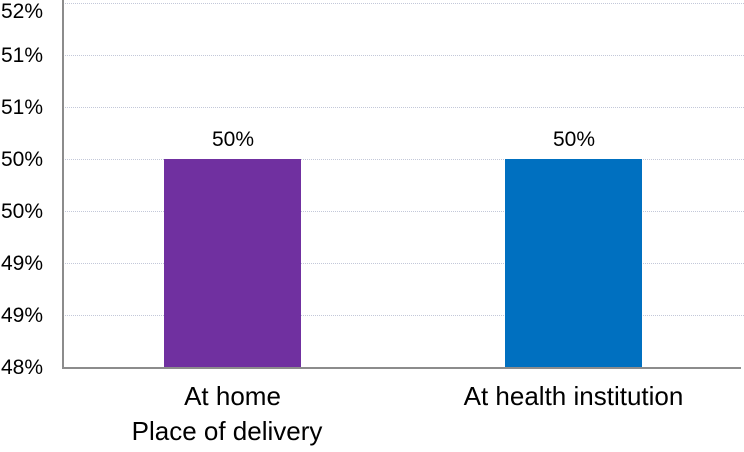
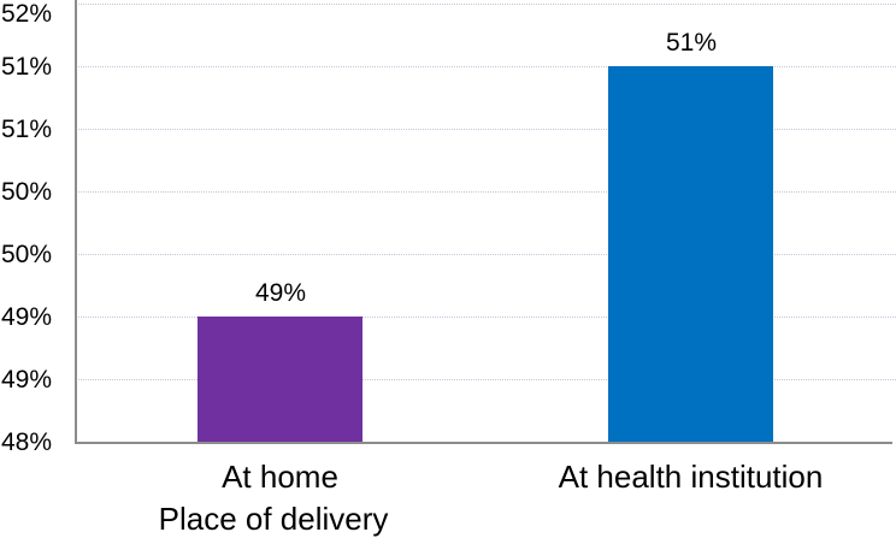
At home: 50% -> 49%
At health institution: 50% -> 51%
